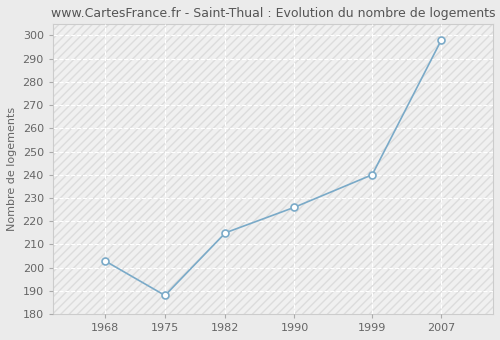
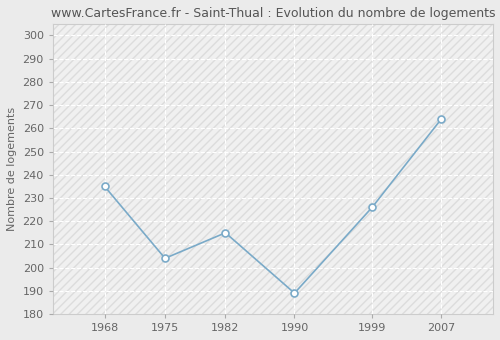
1968: 203 -> 235
1975: 188 -> 204
1990: 226 -> 189
1999: 240 -> 226
2007: 298 -> 264
